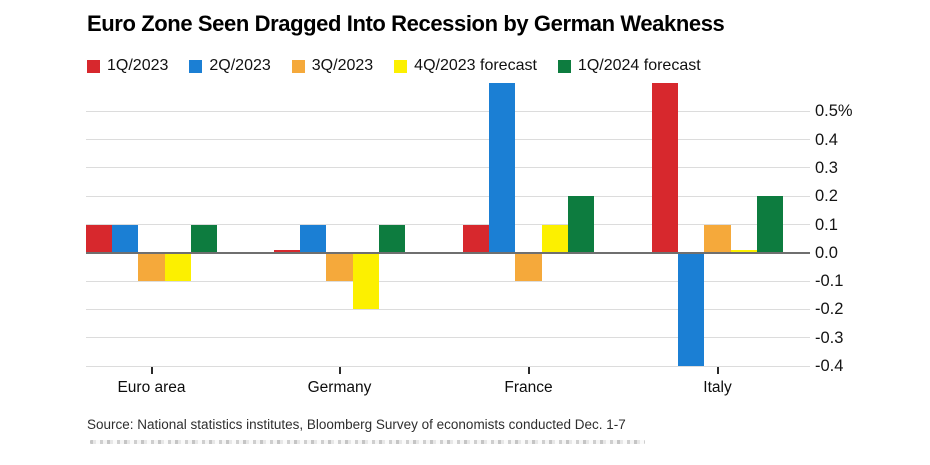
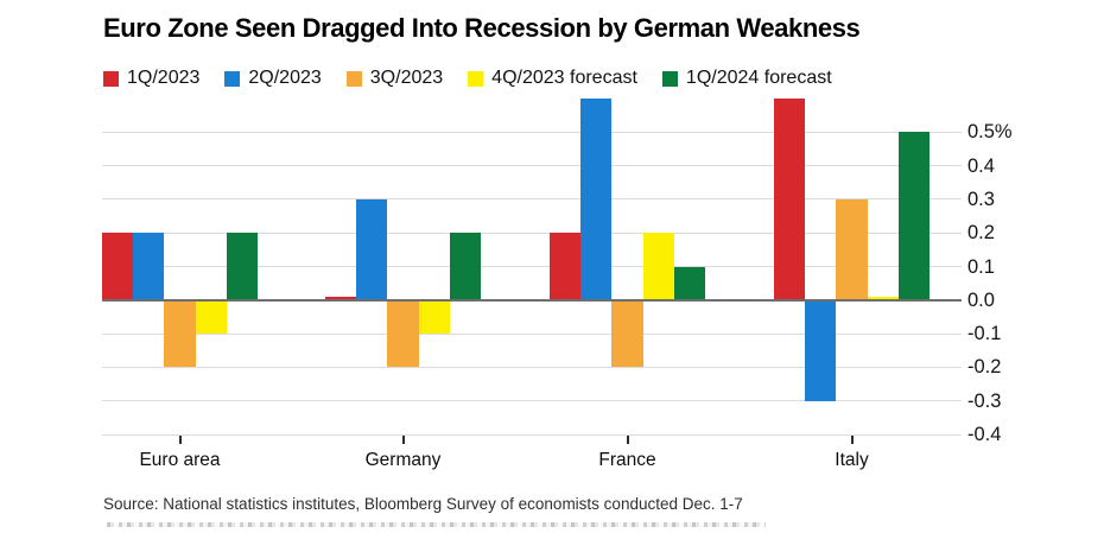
1Q/2023/Euro area: 0.1% -> 0.2%
2Q/2023/Euro area: 0.1% -> 0.2%
3Q/2023/Euro area: -0.1% -> -0.2%
1Q/2024 forecast/Euro area: 0.1% -> 0.2%
2Q/2023/Germany: 0.1% -> 0.3%
3Q/2023/Germany: -0.1% -> -0.2%
4Q/2023 forecast/Germany: -0.2% -> -0.1%
1Q/2024 forecast/Germany: 0.1% -> 0.2%
1Q/2023/France: 0.1% -> 0.2%
3Q/2023/France: -0.1% -> -0.2%
4Q/2023 forecast/France: 0.1% -> 0.2%
1Q/2024 forecast/France: 0.2% -> 0.1%
2Q/2023/Italy: -0.4% -> -0.3%
3Q/2023/Italy: 0.1% -> 0.3%
1Q/2024 forecast/Italy: 0.2% -> 0.5%
